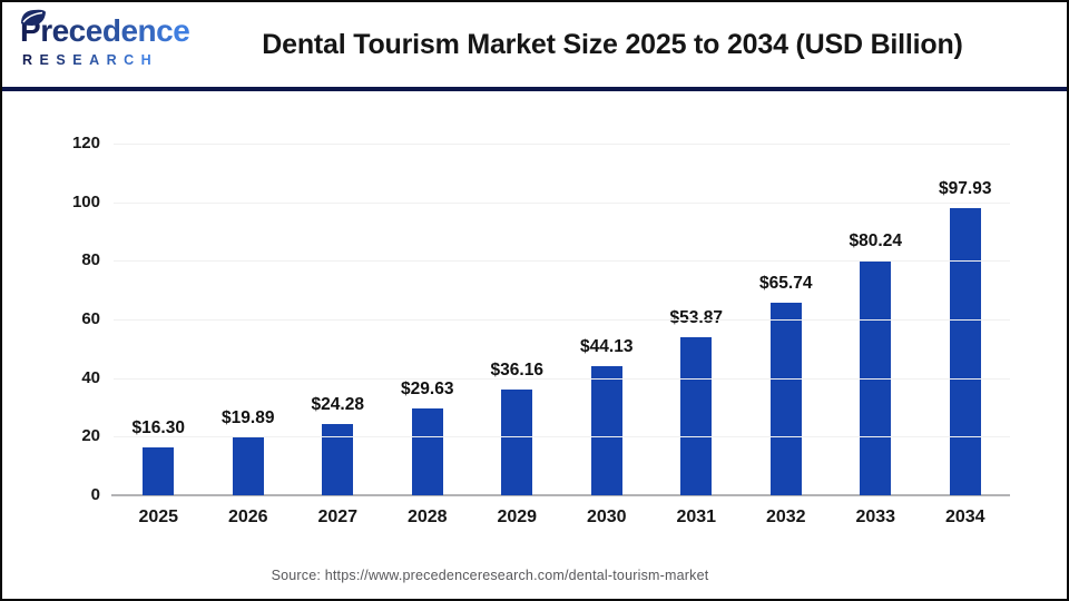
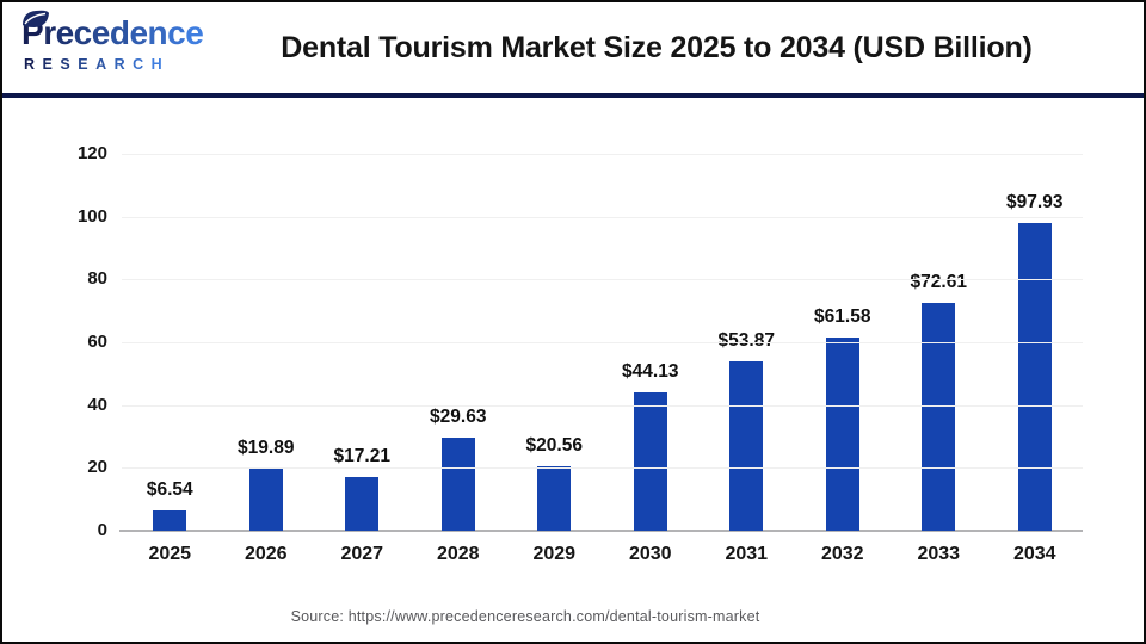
2025: $16.30 -> $6.54
2027: $24.28 -> $17.21
2029: $36.16 -> $20.56
2032: $65.74 -> $61.58
2033: $80.24 -> $72.61
